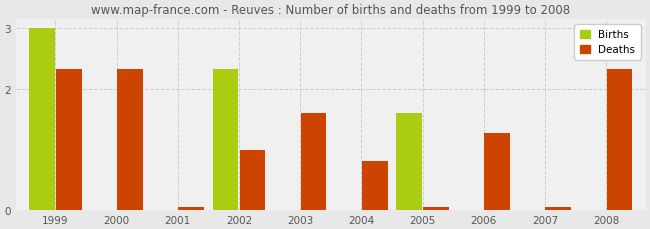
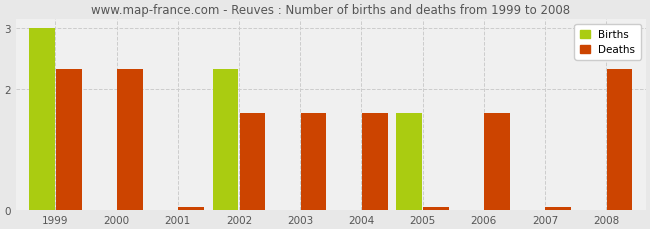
Deaths/2002: 0.98 -> 1.60
Deaths/2004: 0.80 -> 1.60
Deaths/2006: 1.26 -> 1.60
